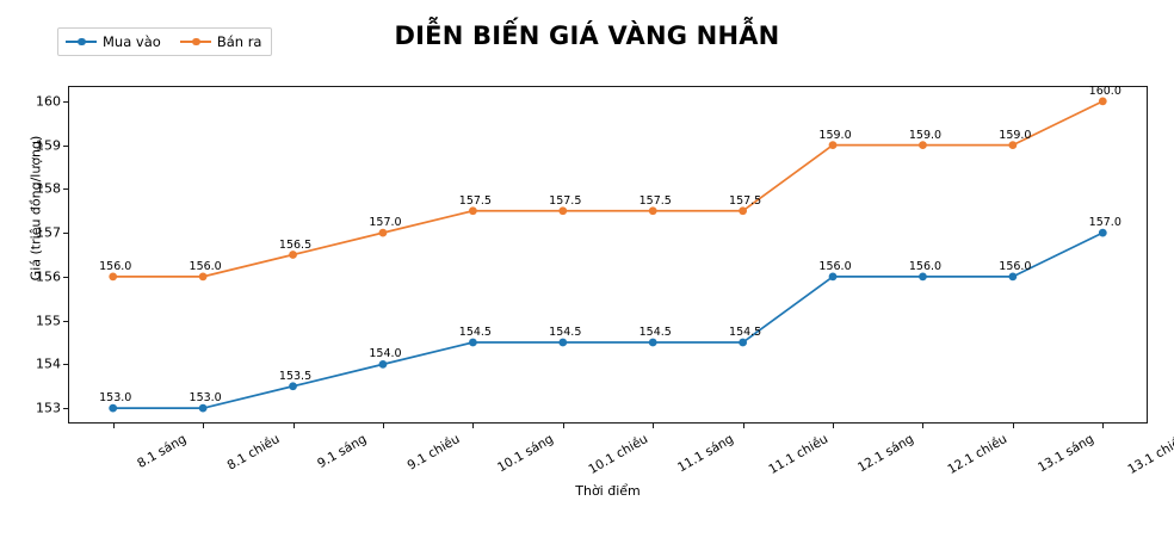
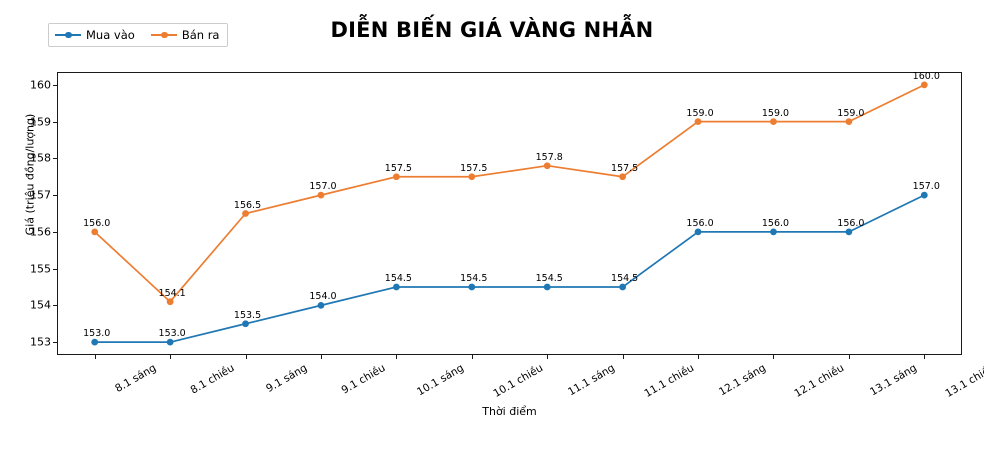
Bán ra/8.1 chiều: 156.0 -> 154.1
Bán ra/11.1 sáng: 157.5 -> 157.8
